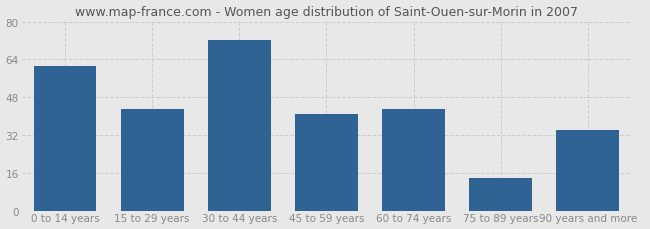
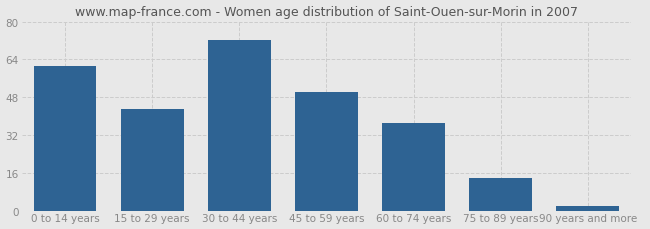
45 to 59 years: 41 -> 50
60 to 74 years: 43 -> 37
90 years and more: 34 -> 2
